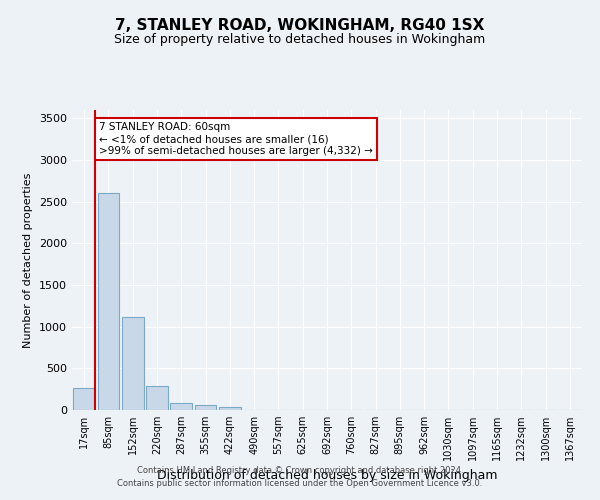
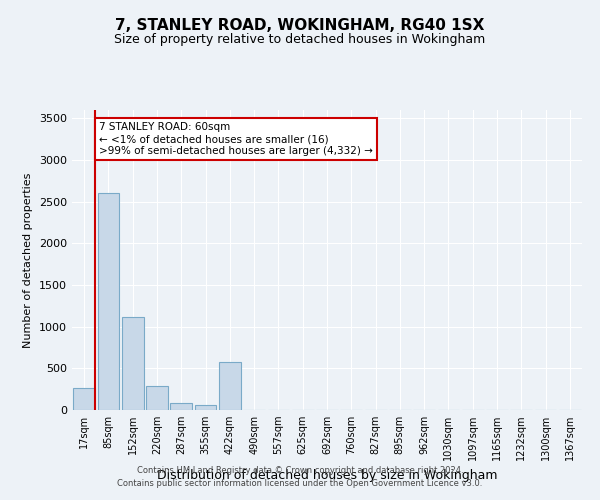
422sqm: 40 -> 580
